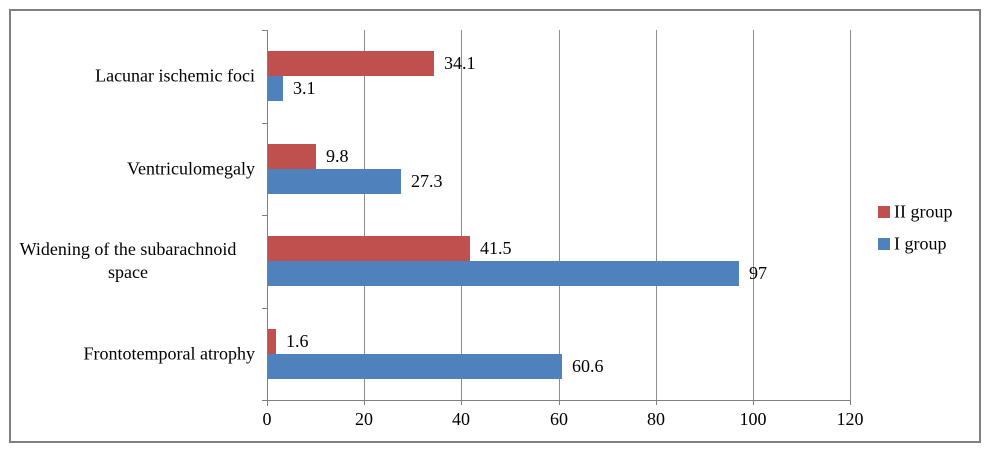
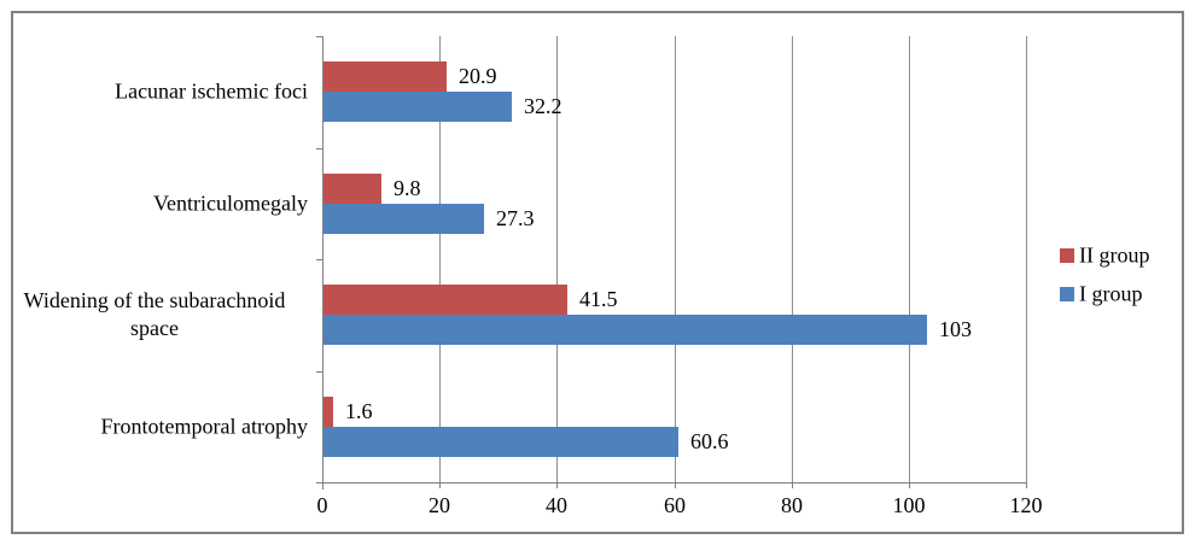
II group/Lacunar ischemic foci: 34.1 -> 20.9
I group/Lacunar ischemic foci: 3.1 -> 32.2
I group/Widening of the subarachnoid space: 97 -> 103
